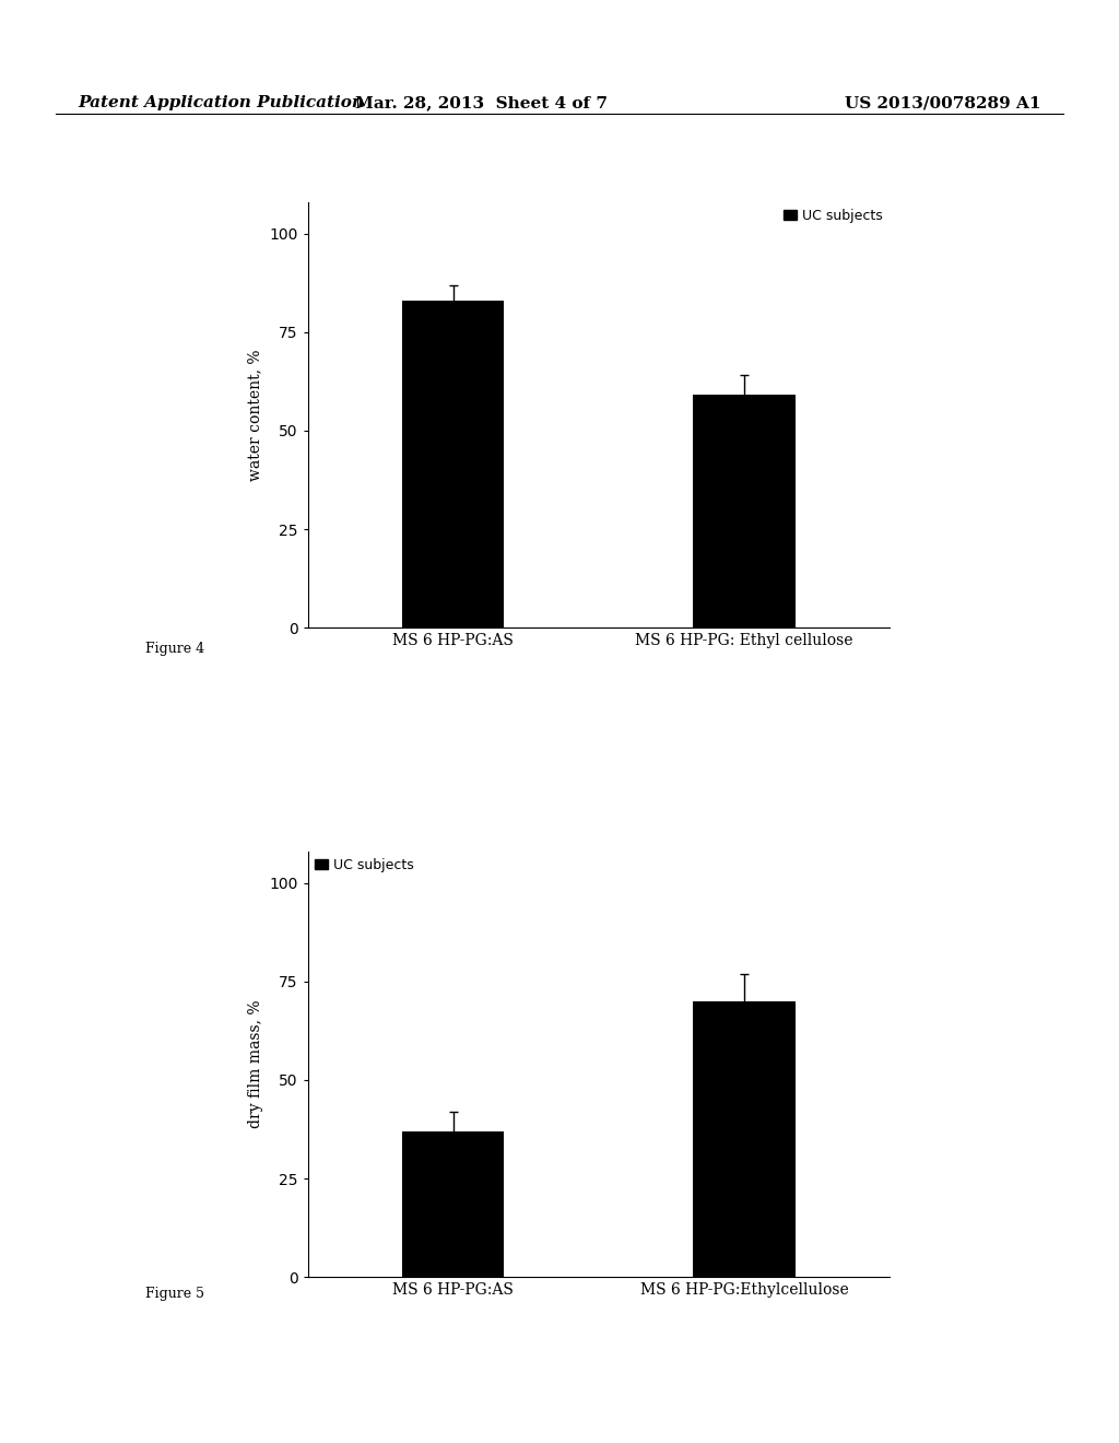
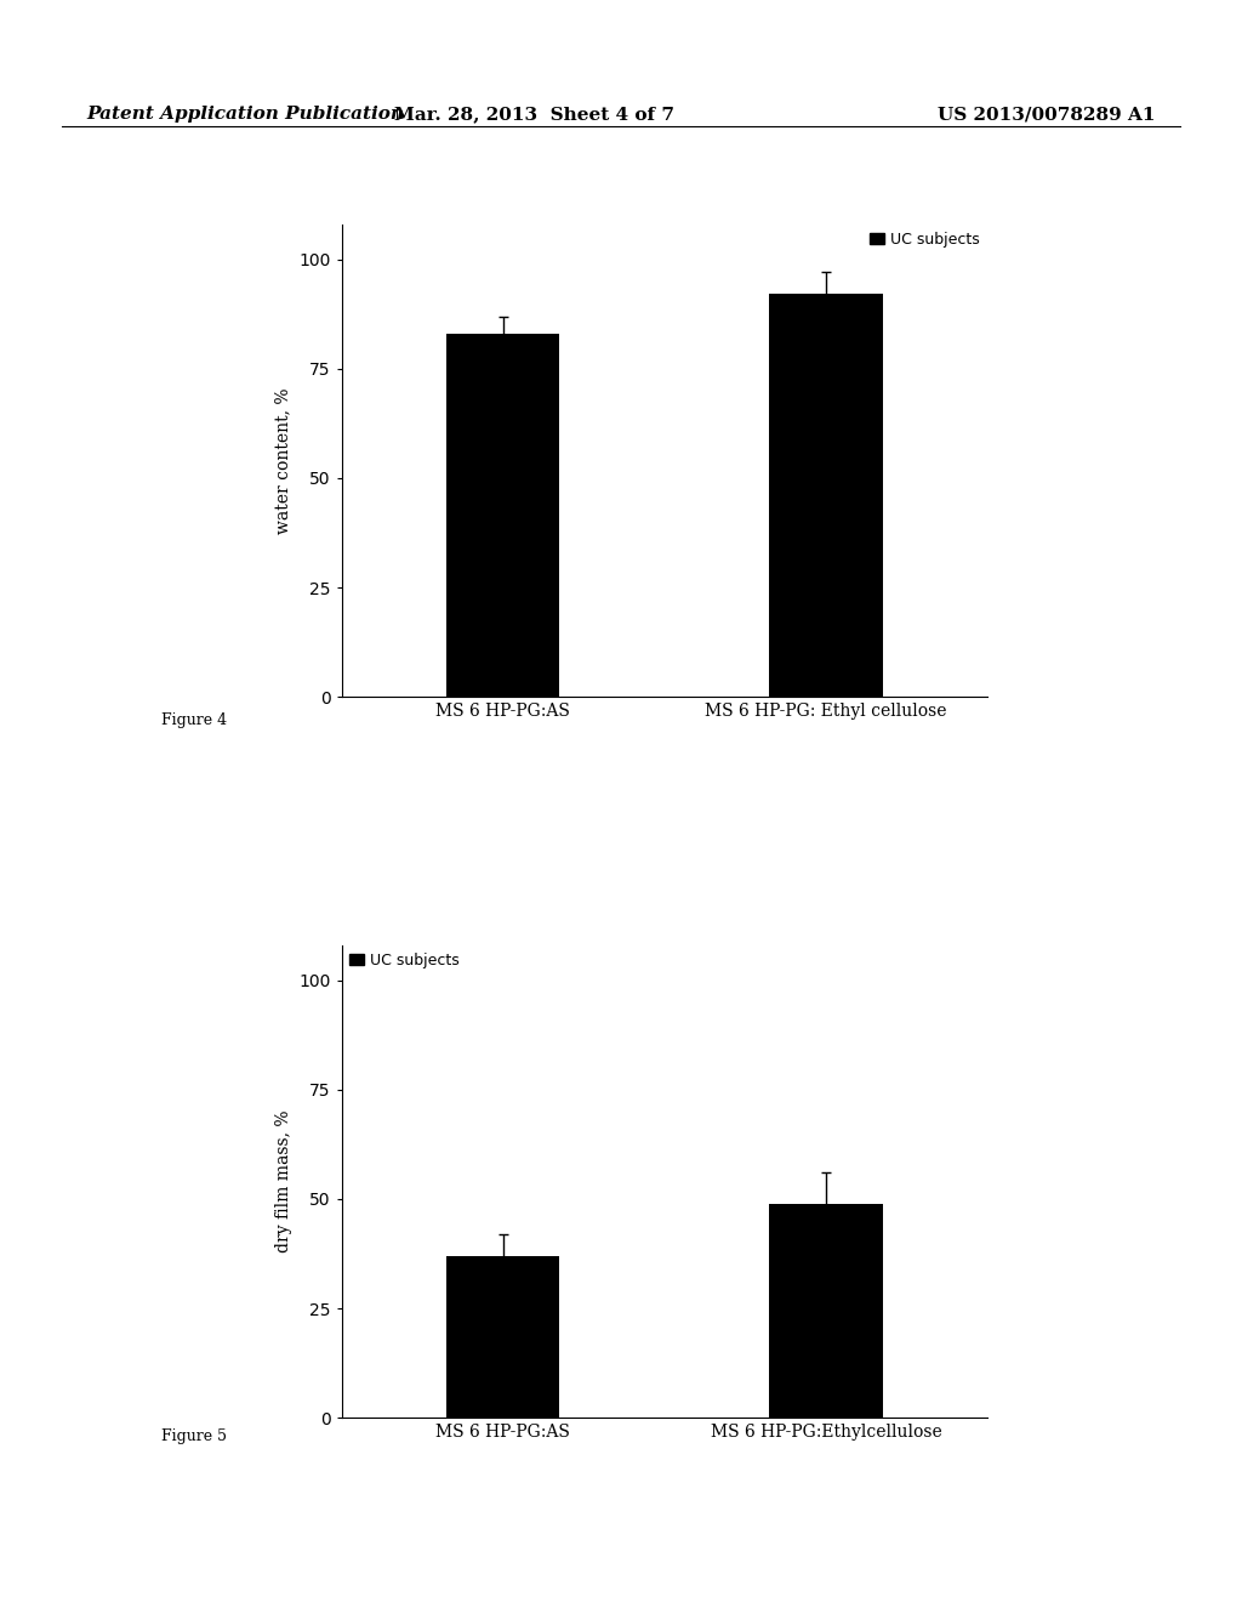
MS 6 HP-PG: Ethyl cellulose: 59 -> 92
MS 6 HP-PG:Ethylcellulose: 70 -> 49
